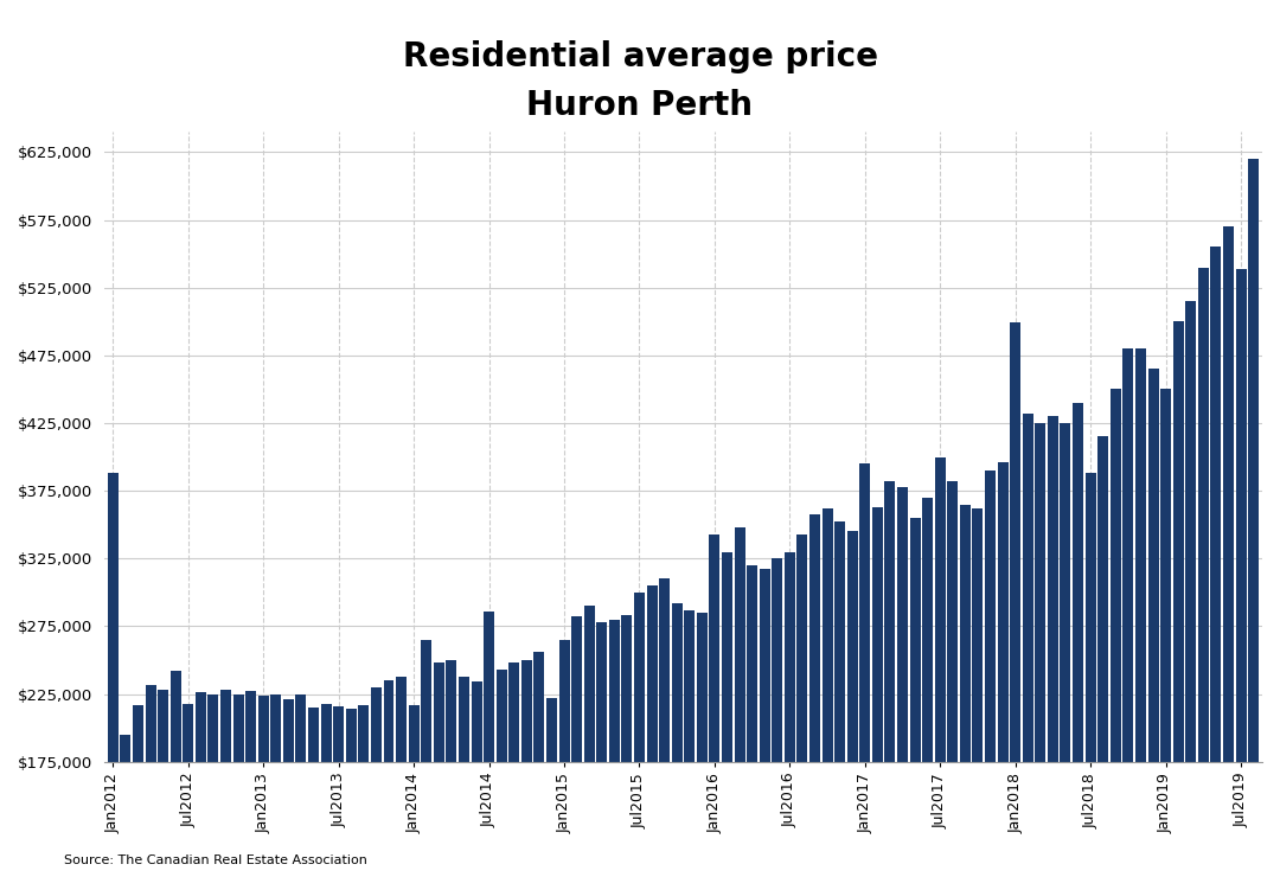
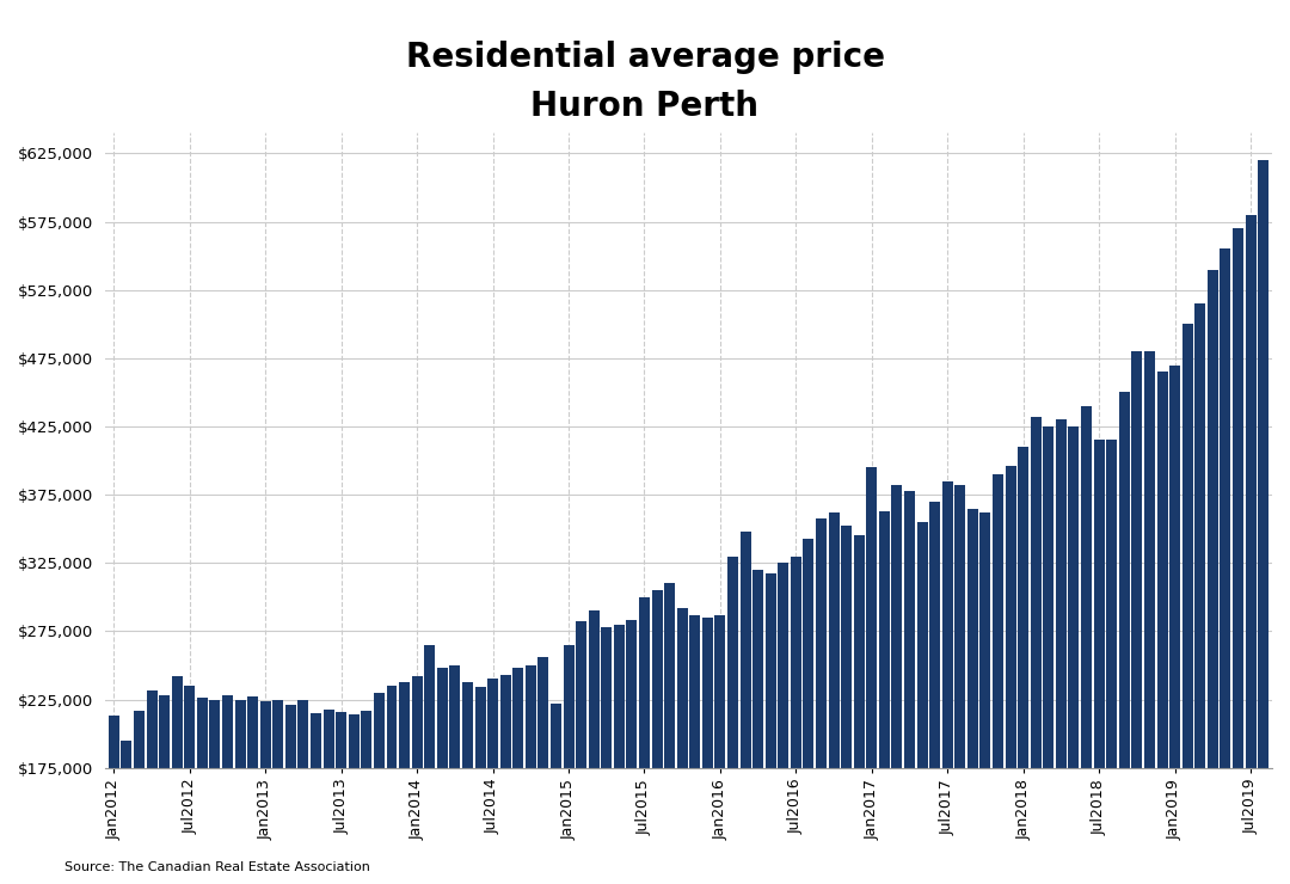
Jan2012: $388,000 -> $213,000
Jul2012: $218,000 -> $235,000
Jan2014: $217,000 -> $242,000
Jul2014: $286,000 -> $240,000
Jan2016: $343,000 -> $287,000
Jul2017: $400,000 -> $385,000
Jan2018: $499,000 -> $410,000
Jul2018: $388,000 -> $415,000
Jan2019: $450,000 -> $470,000
Jul2019: $539,000 -> $580,000
